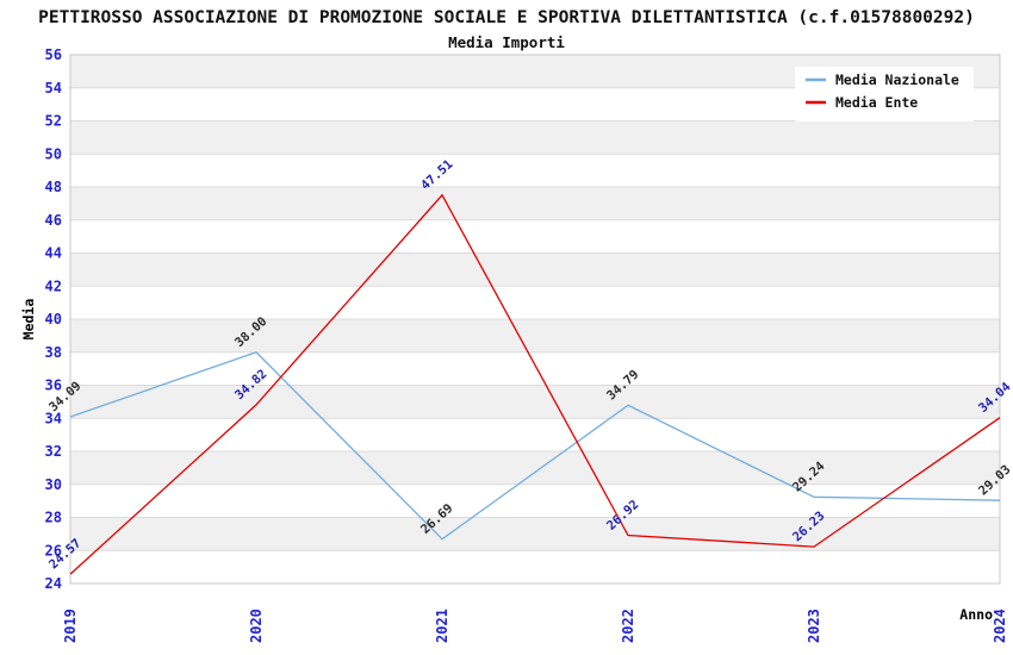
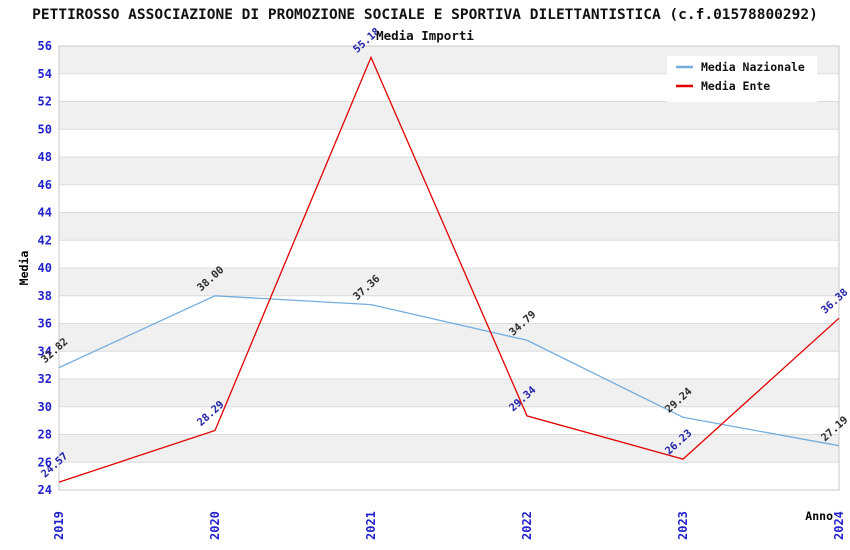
Media Nazionale/2019: 34.09 -> 32.82
Media Ente/2020: 34.82 -> 28.29
Media Nazionale/2021: 26.69 -> 37.36
Media Ente/2021: 47.51 -> 55.18
Media Ente/2022: 26.92 -> 29.34
Media Nazionale/2024: 29.03 -> 27.19
Media Ente/2024: 34.04 -> 36.38
